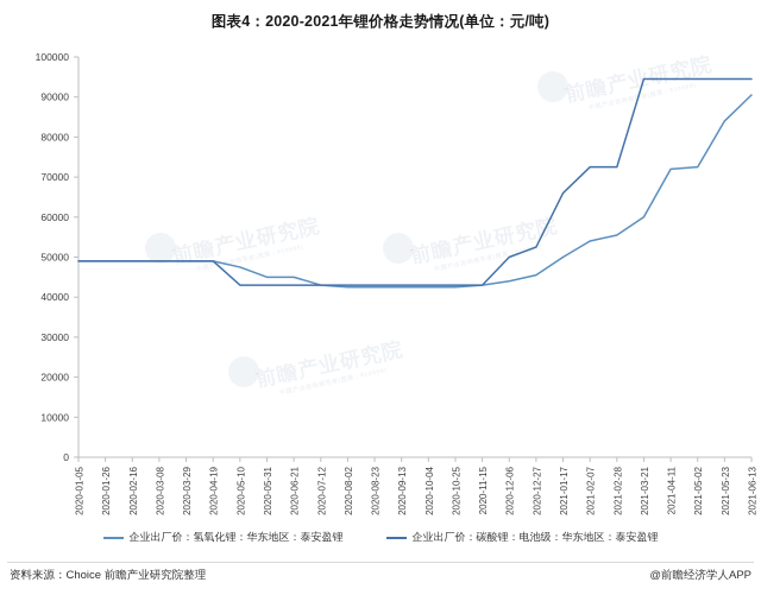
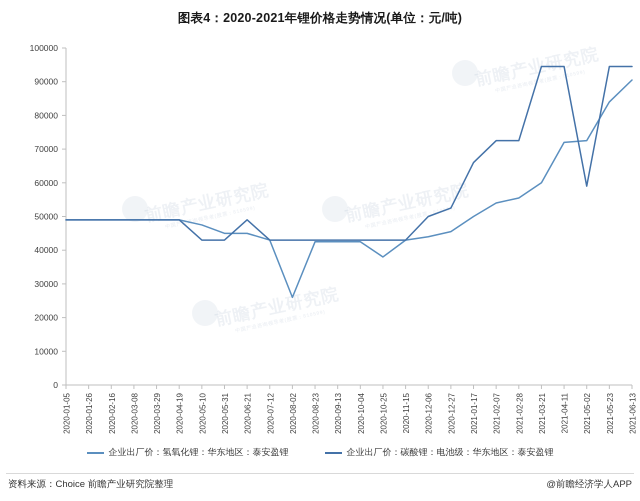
企业出厂价：碳酸锂：电池级：华东地区：泰安盈锂/2020-06-21: 43000 -> 49000
企业出厂价：氢氧化锂：华东地区：泰安盈锂/2020-08-02: 42000 -> 26000
企业出厂价：氢氧化锂：华东地区：泰安盈锂/2020-10-25: 42000 -> 38000
企业出厂价：碳酸锂：电池级：华东地区：泰安盈锂/2021-05-02: 94000 -> 59000
